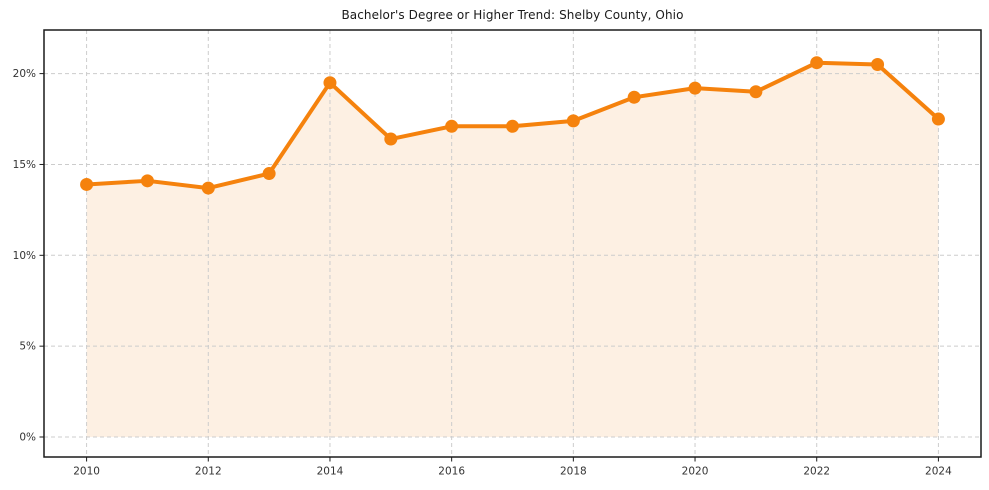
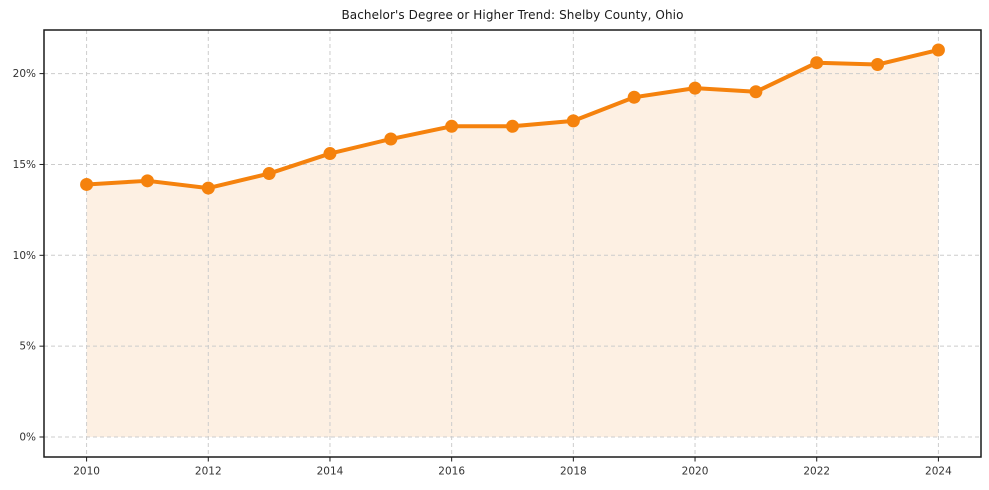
2014: 19.5% -> 15.6%
2024: 17.5% -> 21.3%
